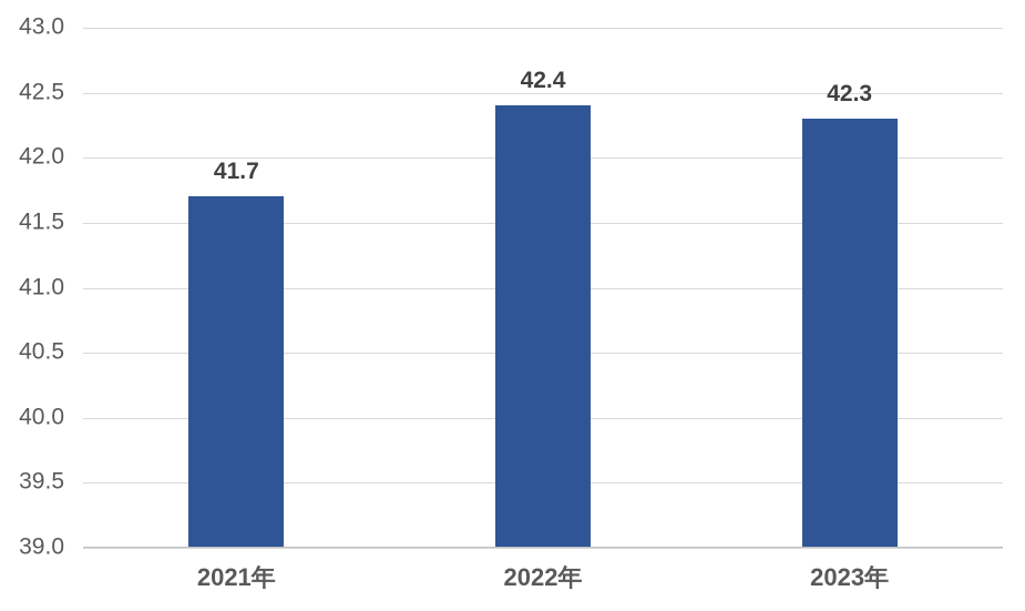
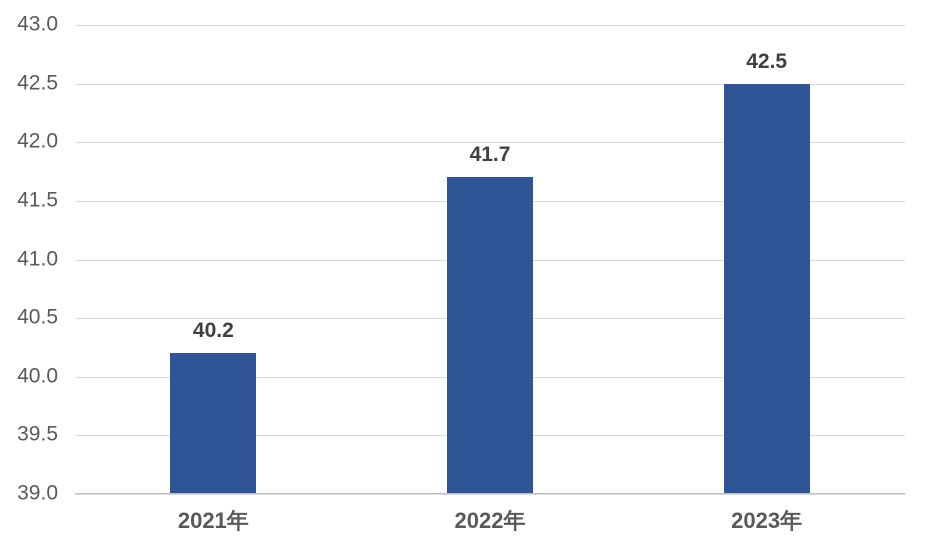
2021年: 41.7 -> 40.2
2022年: 42.4 -> 41.7
2023年: 42.3 -> 42.5
